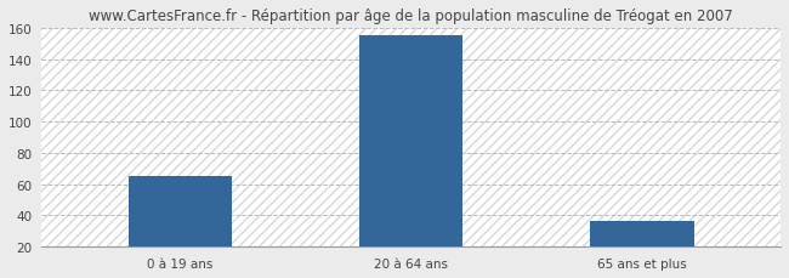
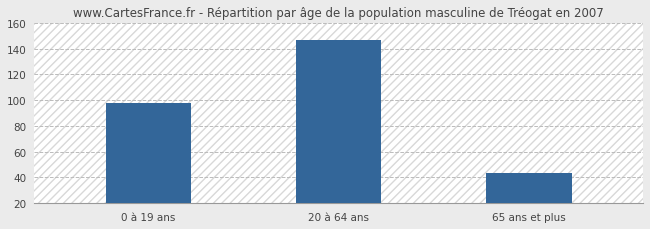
0 à 19 ans: 65 -> 98
20 à 64 ans: 155 -> 147
65 ans et plus: 36 -> 43
